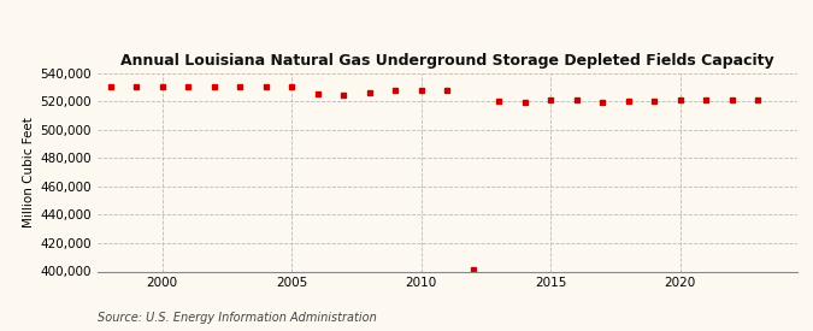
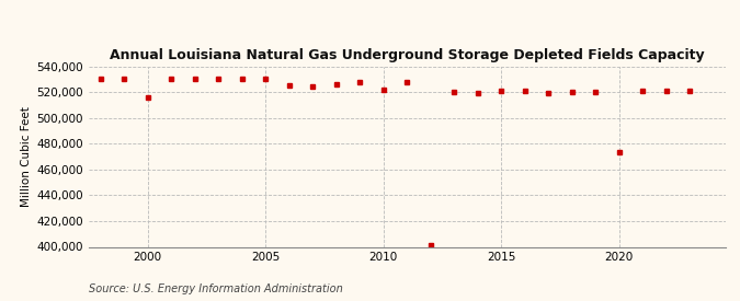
2000: 530,000 -> 516,000
2010: 528,000 -> 522,000
2020: 521,000 -> 473,000
